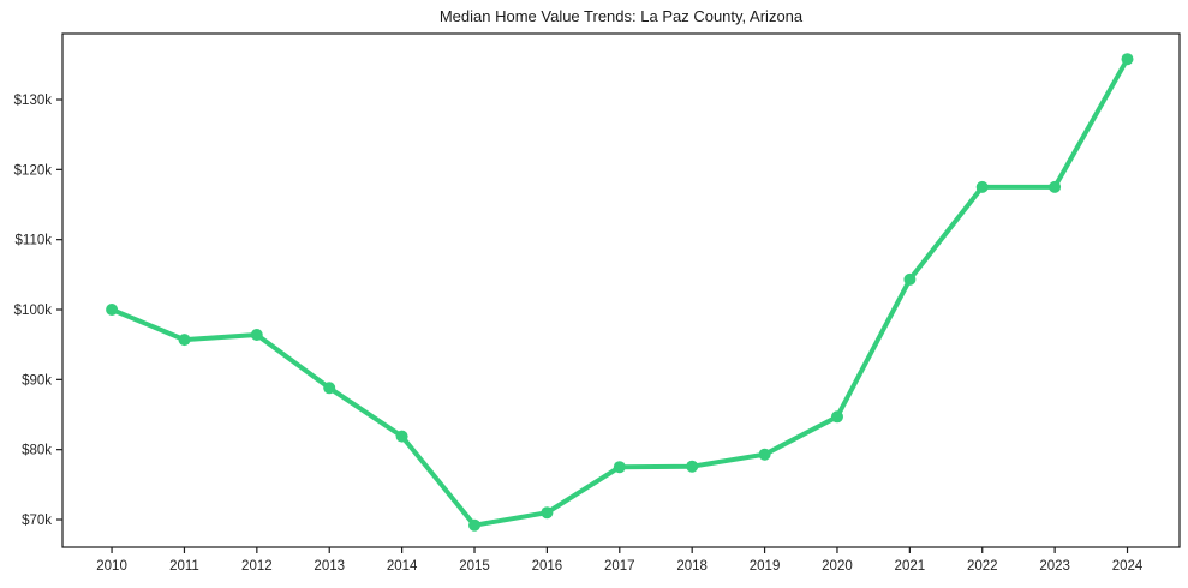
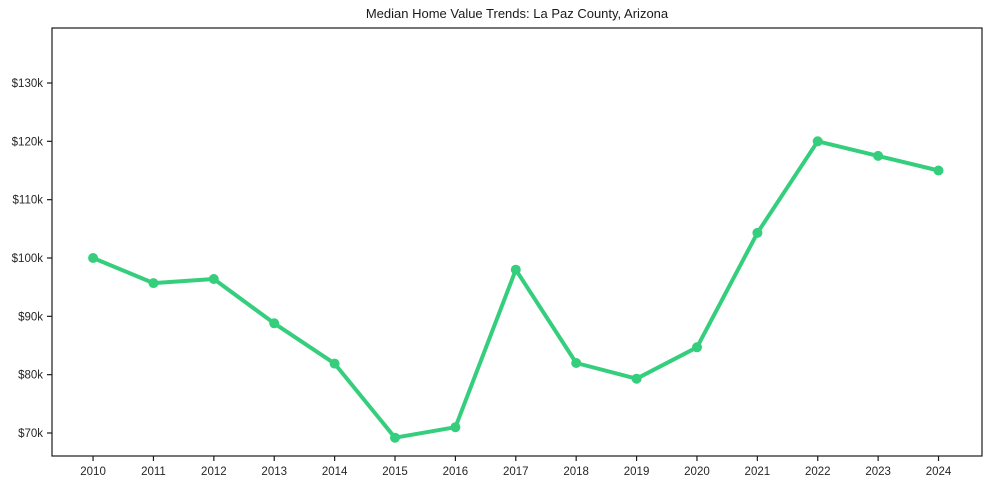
2017: $78k -> $98k
2018: $78k -> $82k
2022: $118k -> $120k
2024: $136k -> $115k
